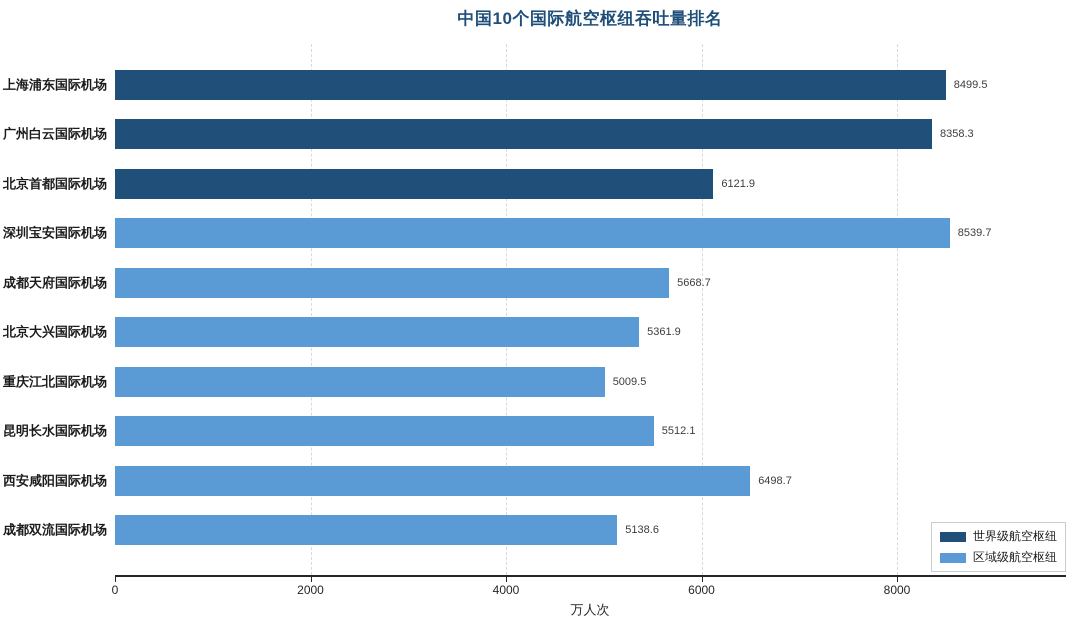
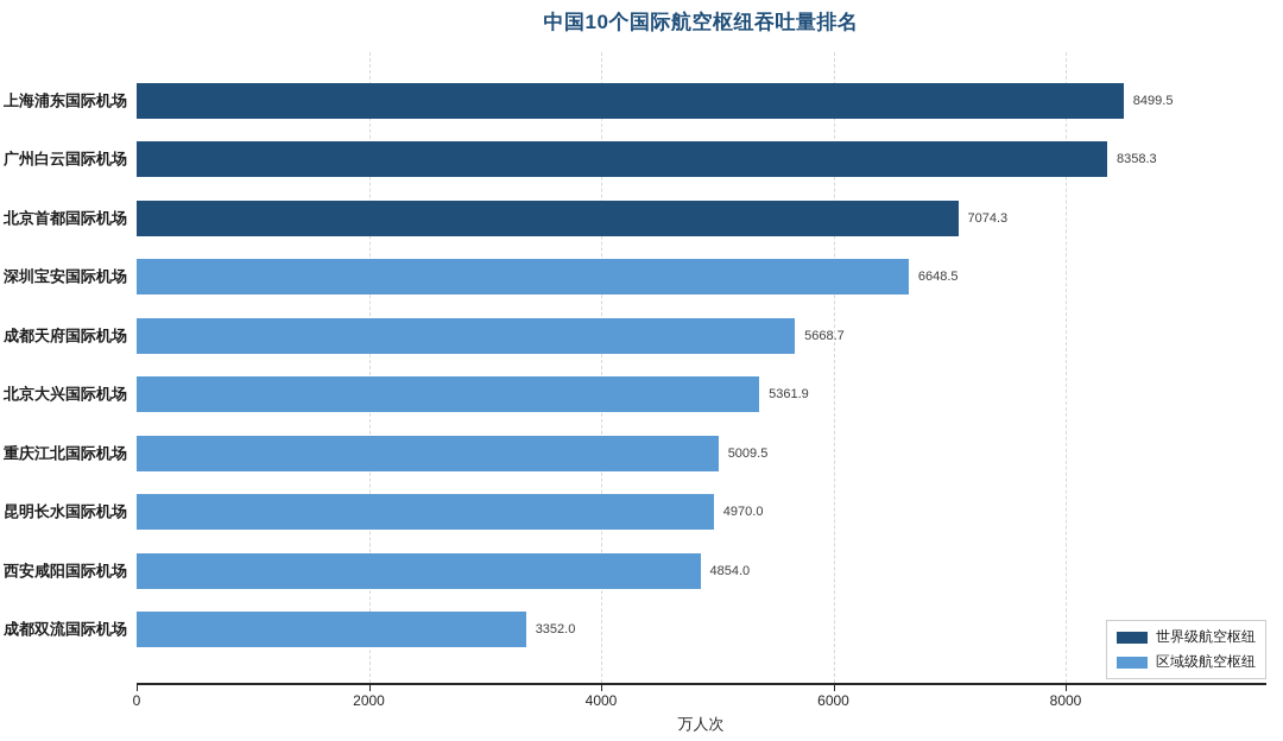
北京首都国际机场: 6121.9 -> 7074.3
深圳宝安国际机场: 8539.7 -> 6648.5
昆明长水国际机场: 5512.1 -> 4970.0
西安咸阳国际机场: 6498.7 -> 4854.0
成都双流国际机场: 5138.6 -> 3352.0
